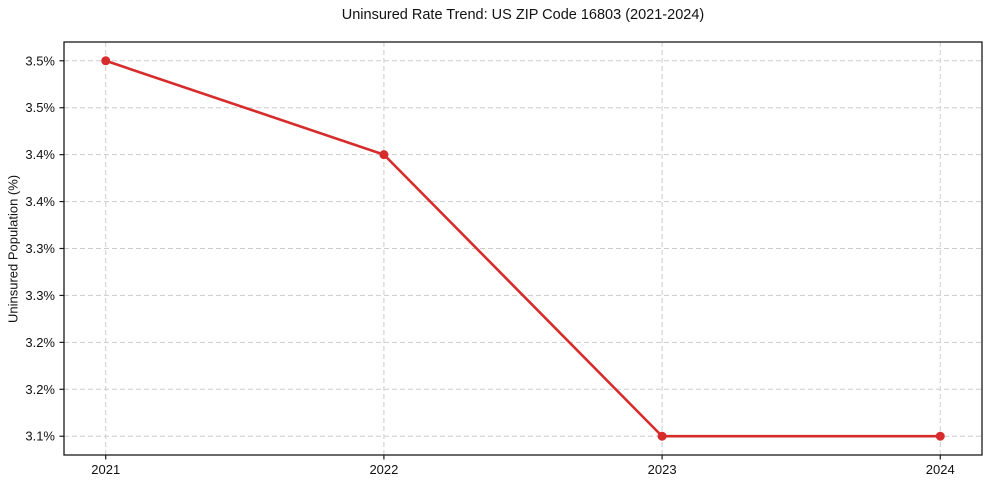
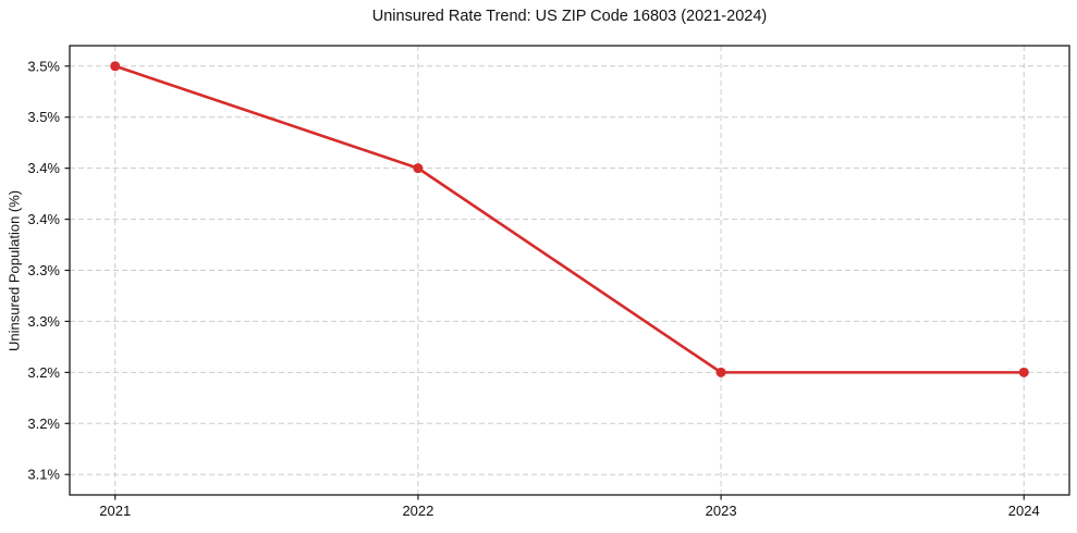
2023: 3.1% -> 3.2%
2024: 3.1% -> 3.2%
